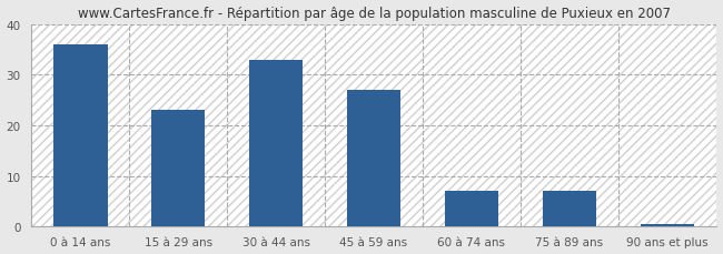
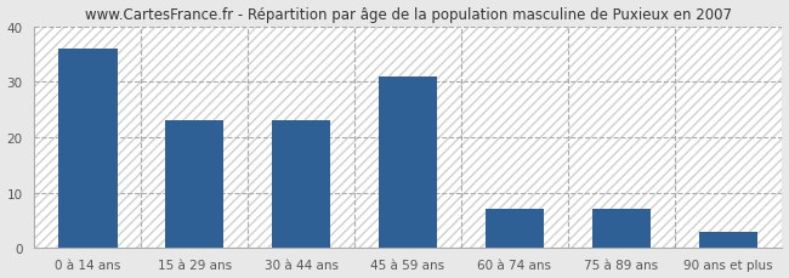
30 à 44 ans: 33.0 -> 23.0
45 à 59 ans: 27.0 -> 31.0
90 ans et plus: 0.5 -> 3.0
